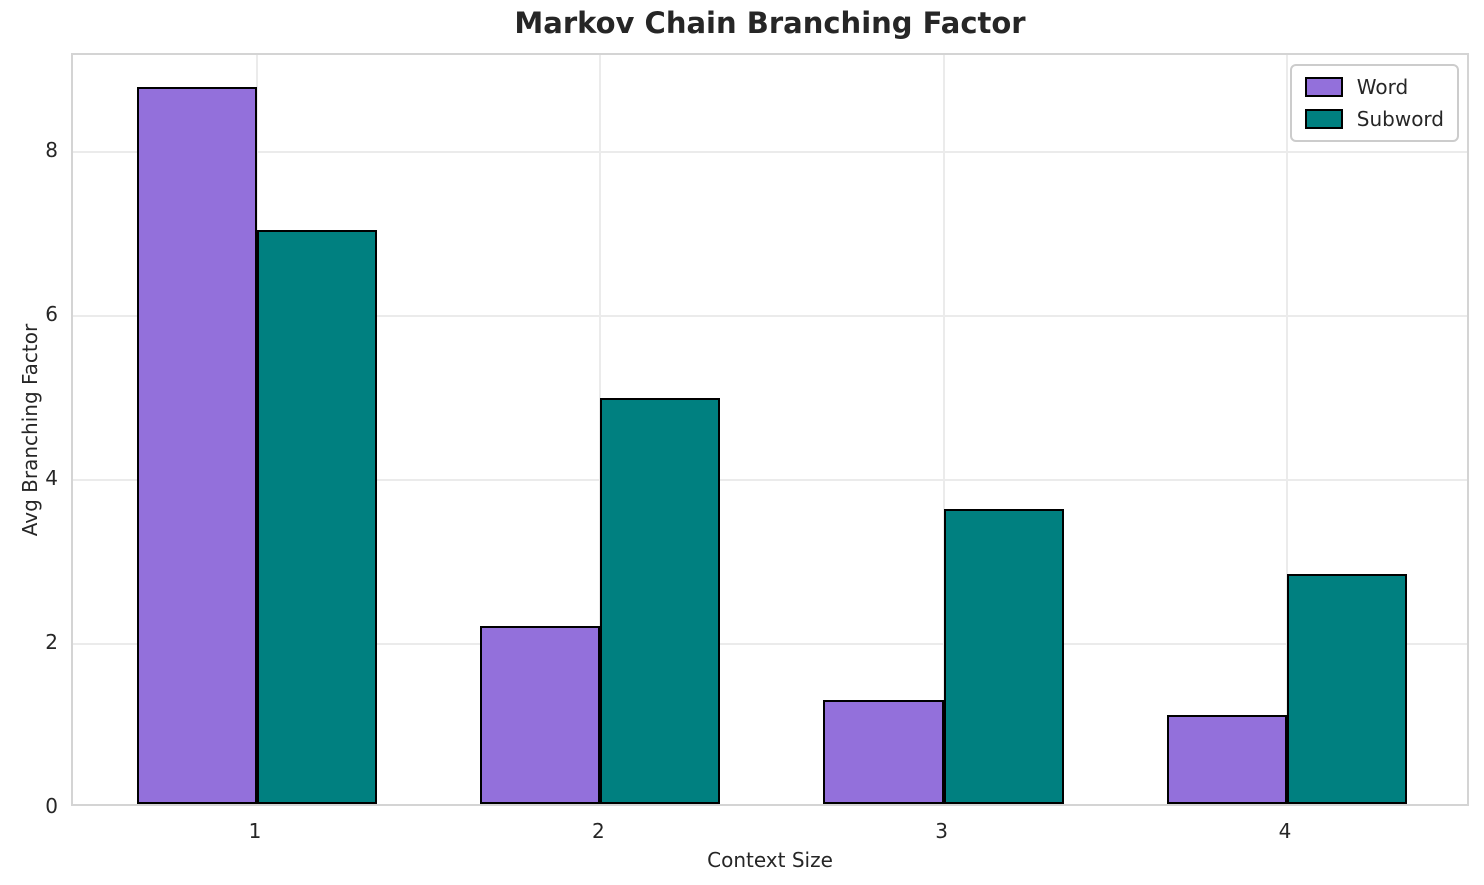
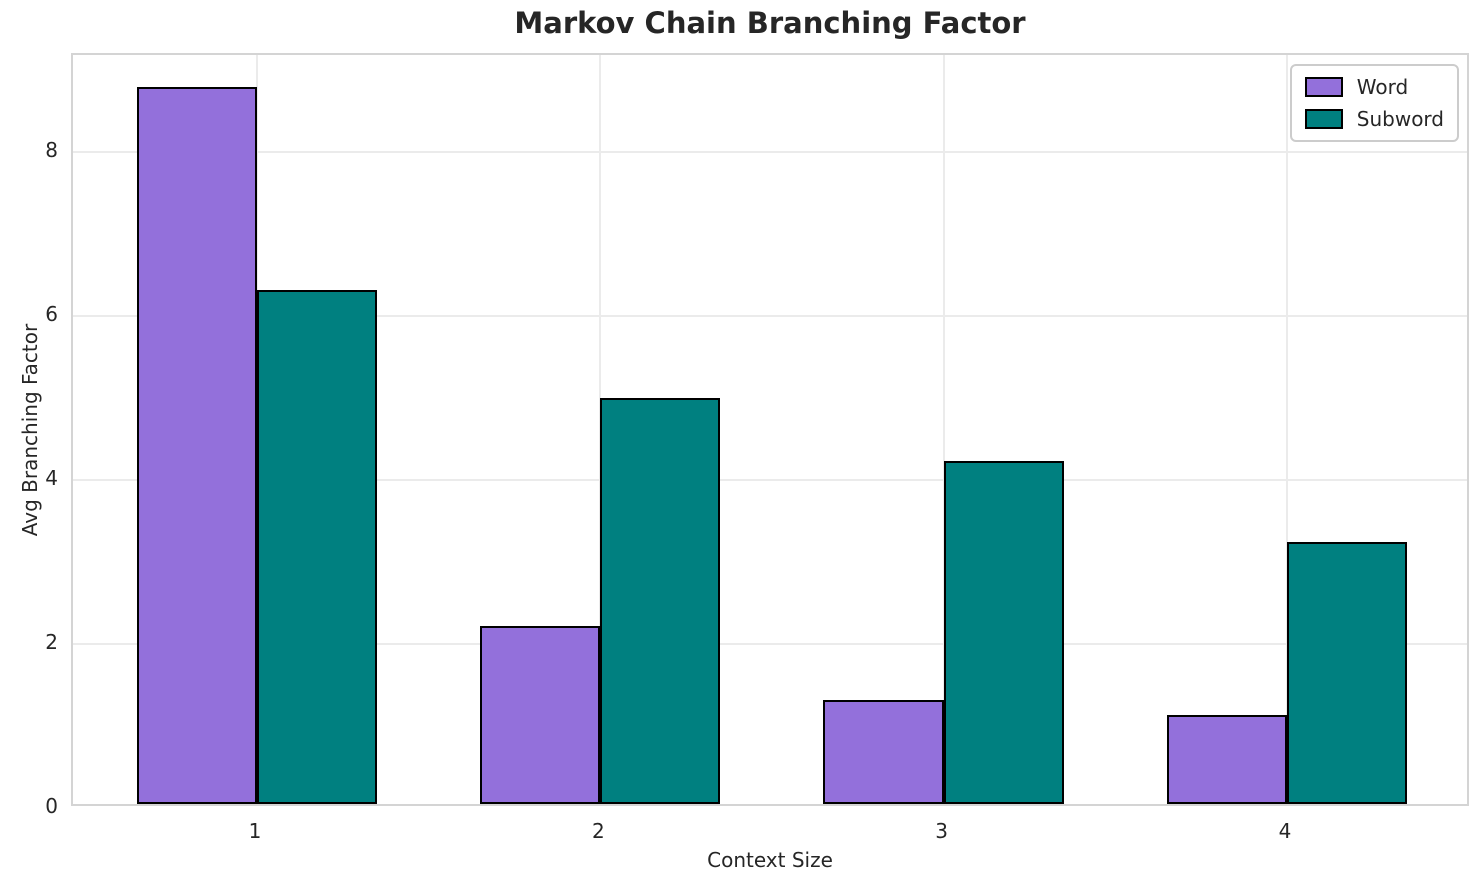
Subword/1: 7.0 -> 6.3
Subword/3: 3.6 -> 4.2
Subword/4: 2.8 -> 3.2
